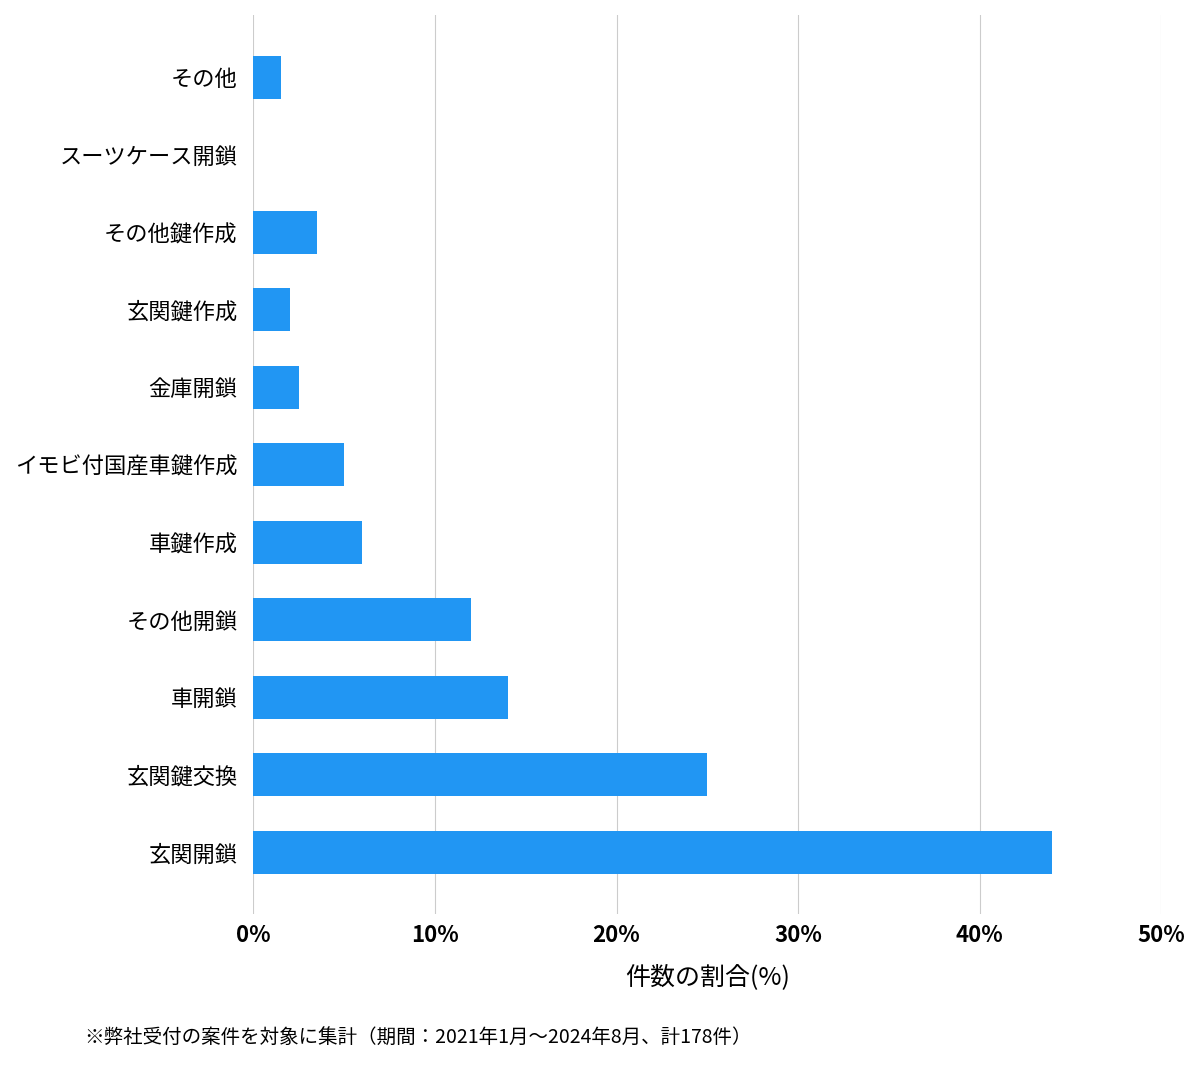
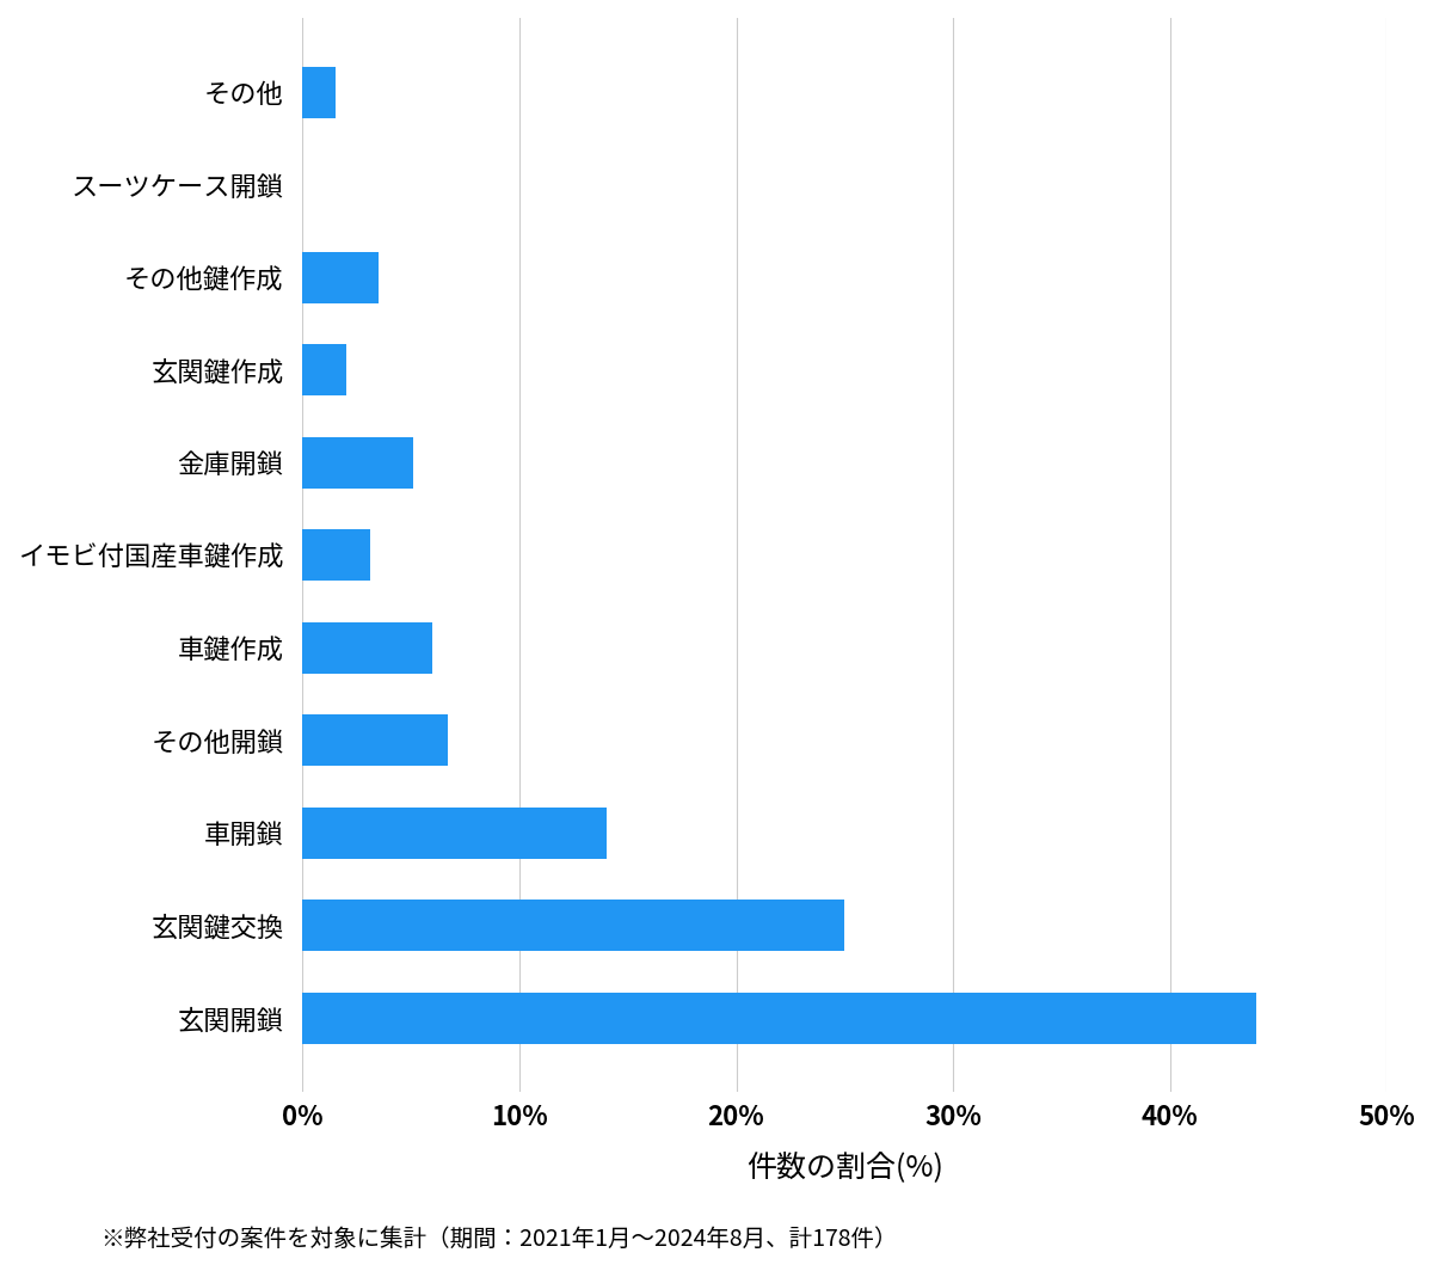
金庫開鎖: 2.5% -> 5.1%
イモビ付国産車鍵作成: 5.0% -> 3.1%
その他開鎖: 12.0% -> 6.7%
